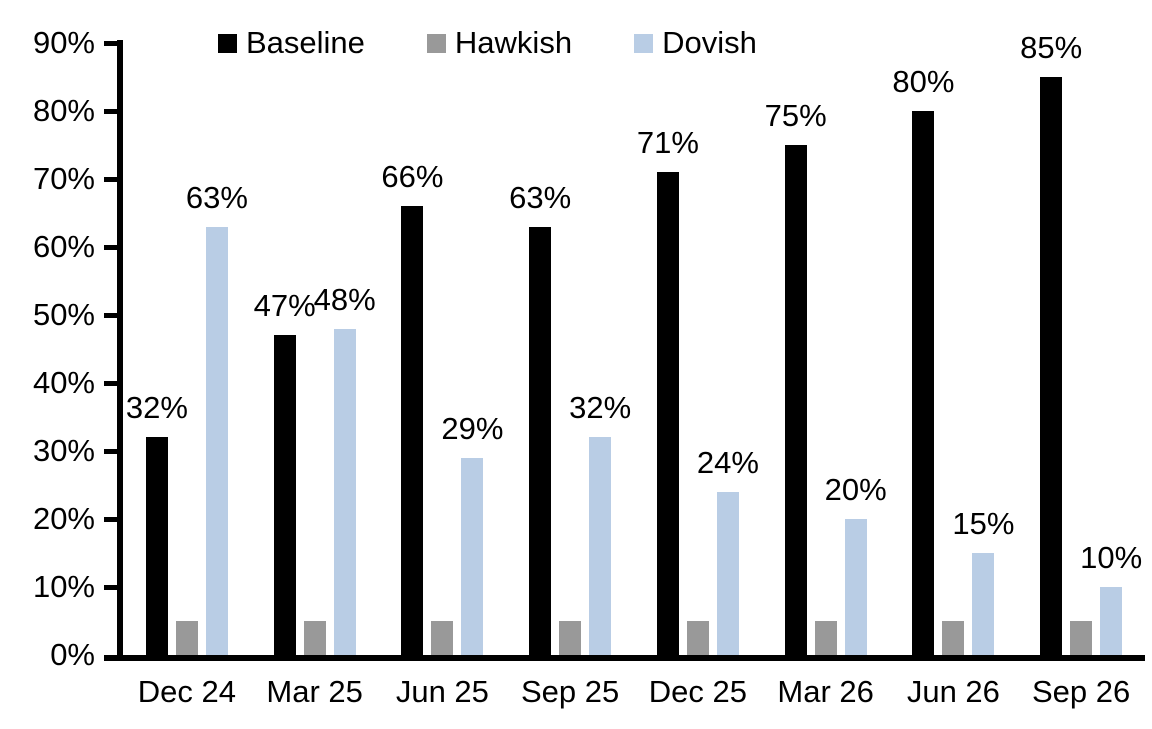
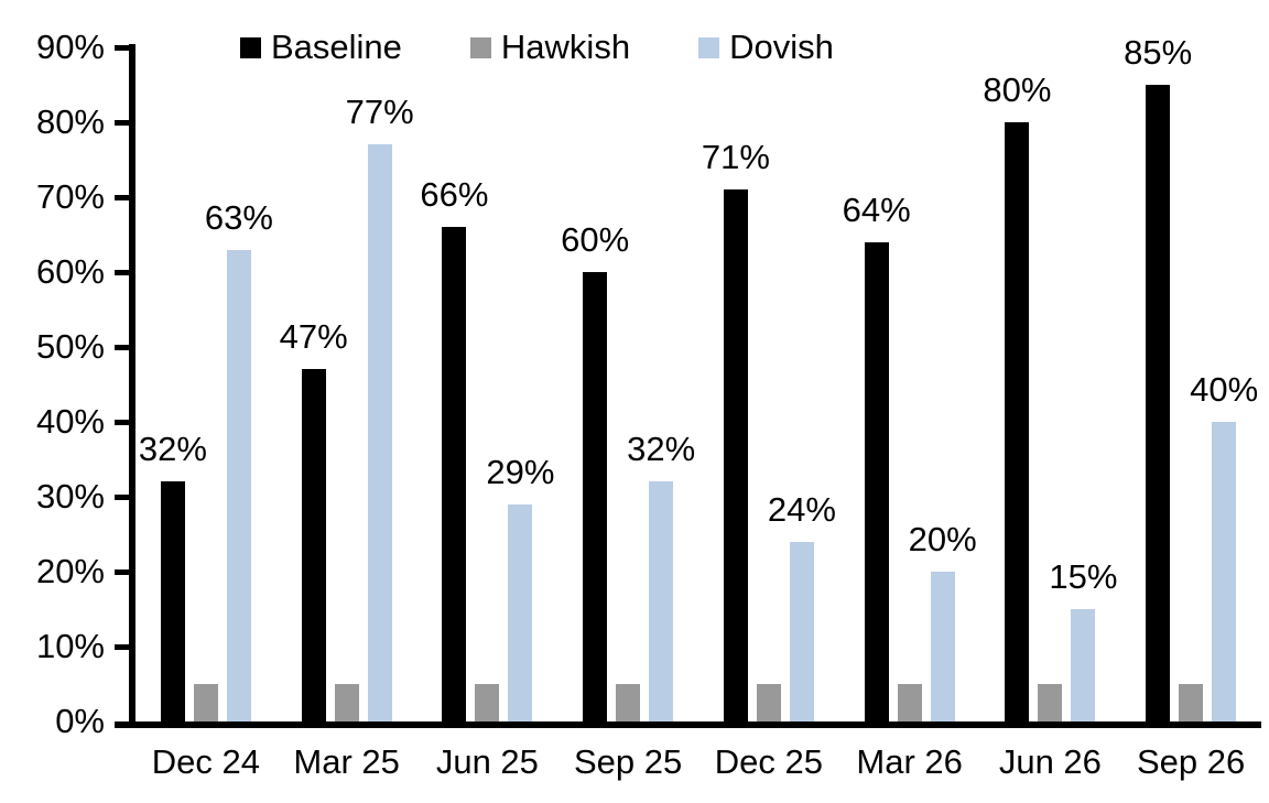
Dovish/Mar 25: 48% -> 77%
Baseline/Sep 25: 63% -> 60%
Baseline/Mar 26: 75% -> 64%
Dovish/Sep 26: 10% -> 40%
